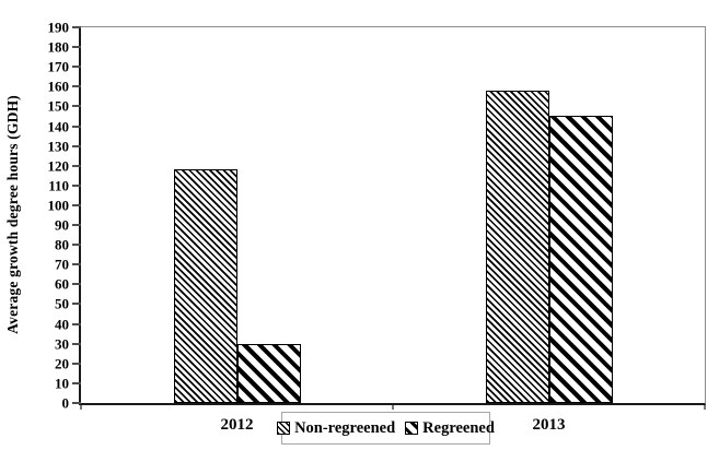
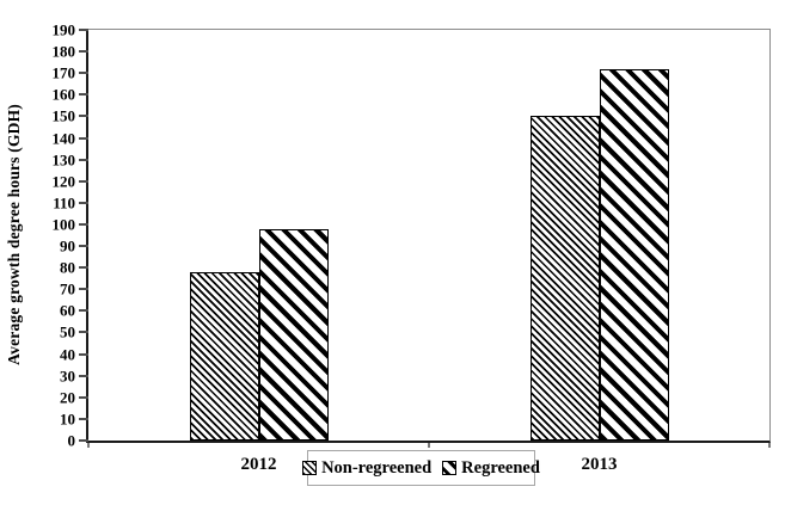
Non-regreened/2012: 118 -> 78
Regreened/2012: 30 -> 98
Non-regreened/2013: 158 -> 150
Regreened/2013: 145 -> 172
